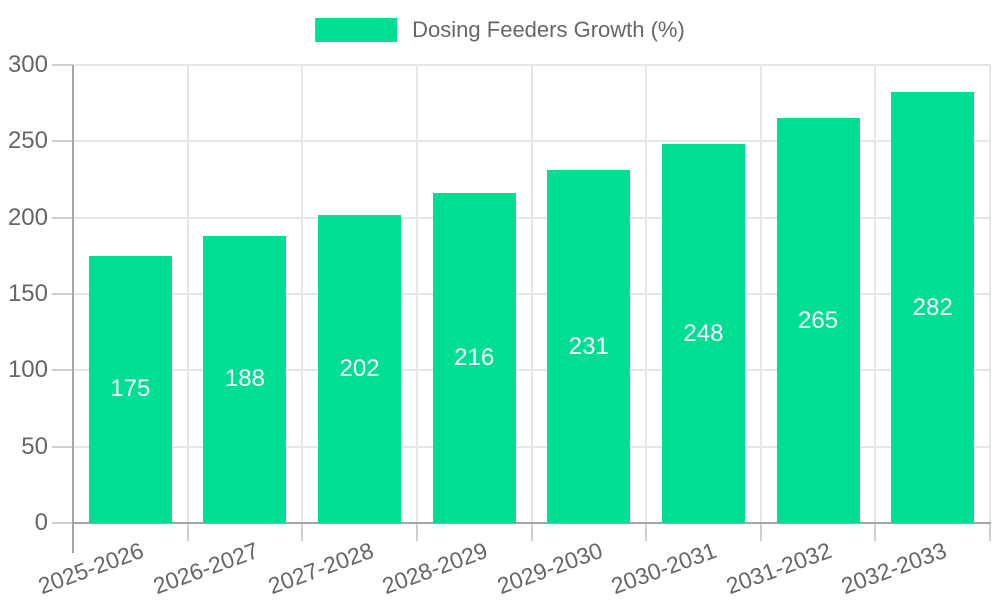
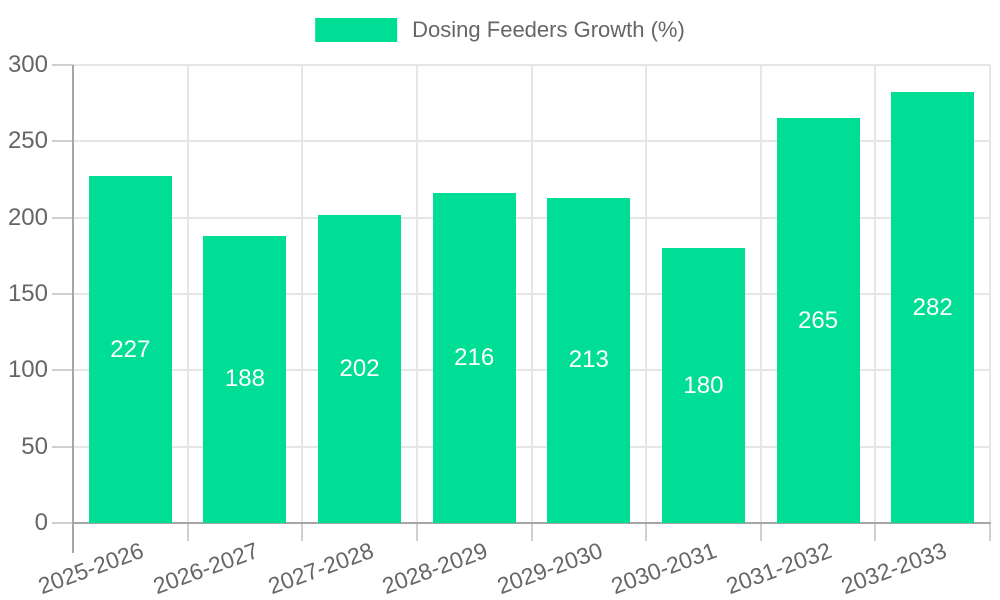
2025-2026: 175 -> 227
2029-2030: 231 -> 213
2030-2031: 248 -> 180
